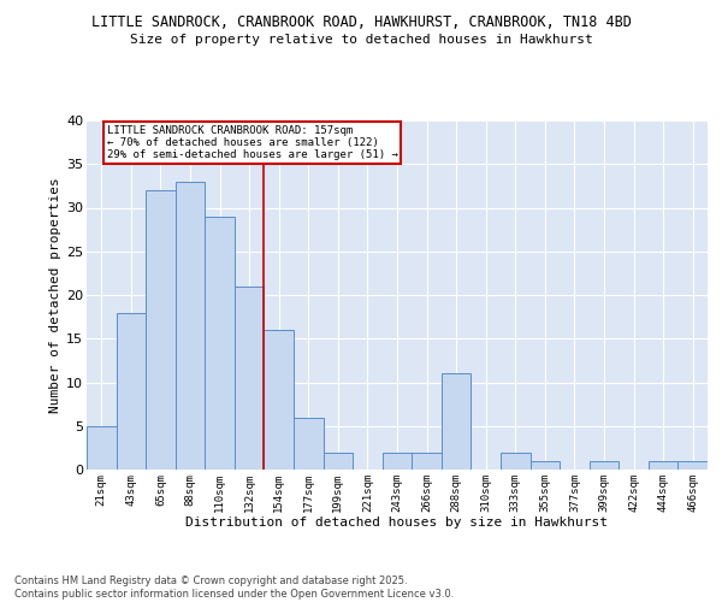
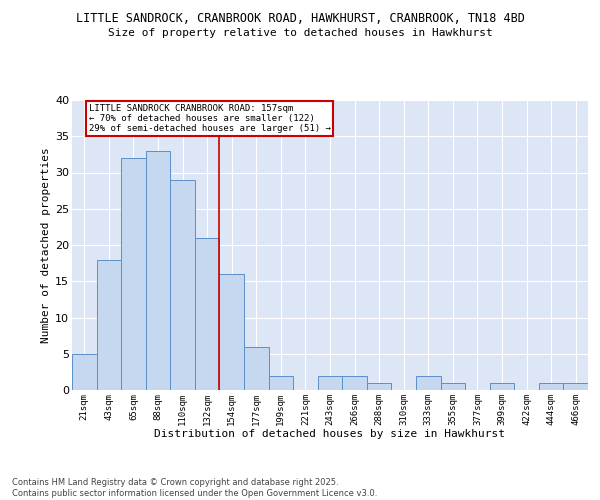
288sqm: 11 -> 1
